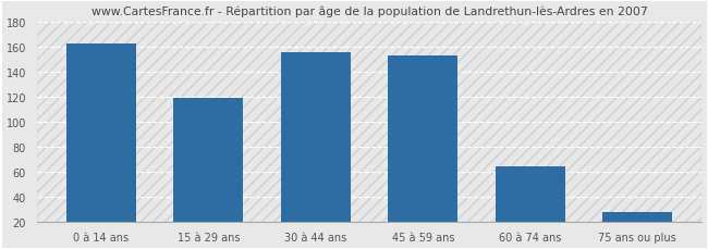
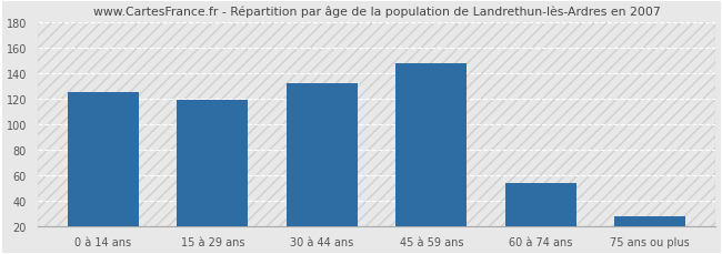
0 à 14 ans: 163 -> 125
30 à 44 ans: 156 -> 132
45 à 59 ans: 153 -> 148
60 à 74 ans: 64 -> 54
